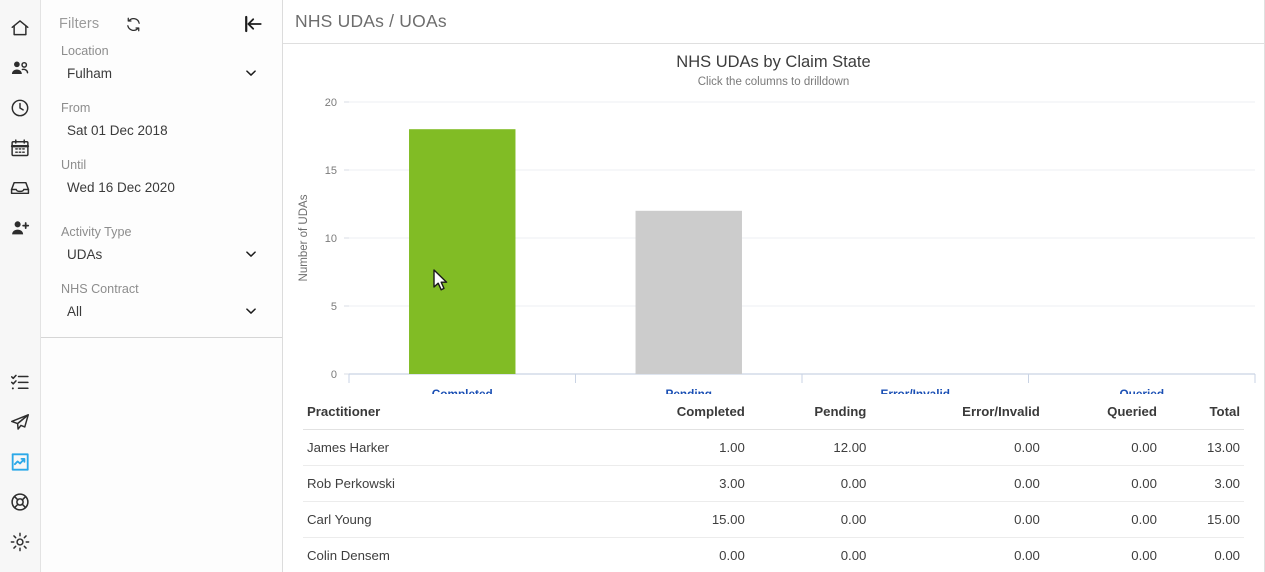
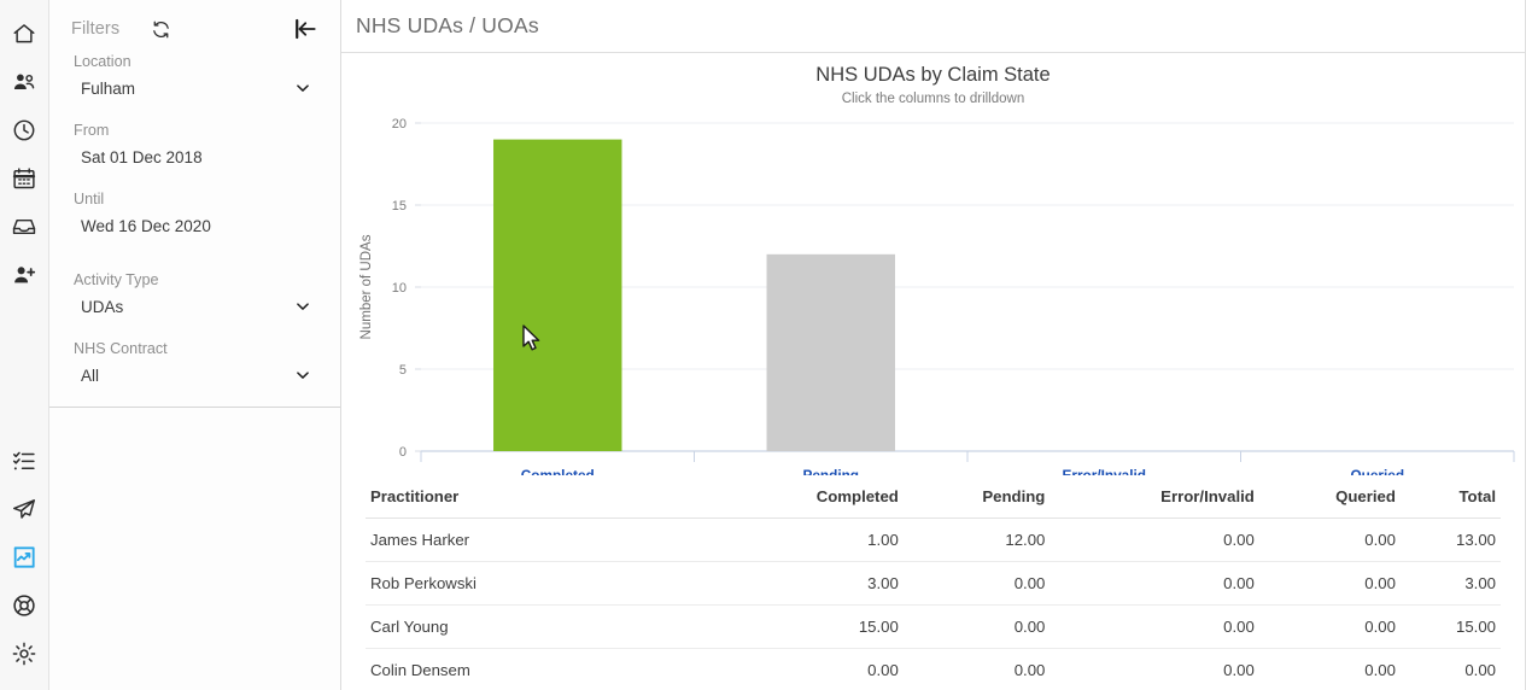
Completed: 18 -> 19
